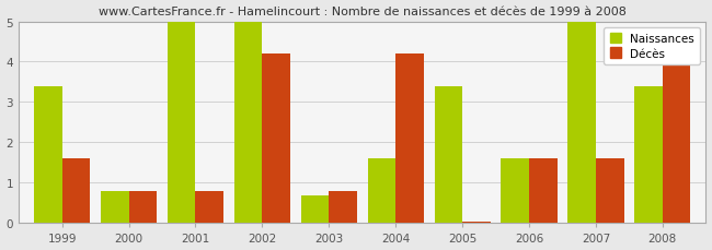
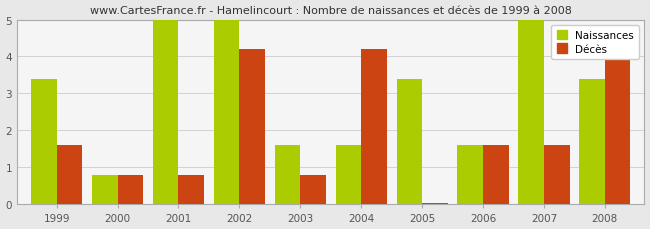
Naissances/2003: 0.7 -> 1.6
